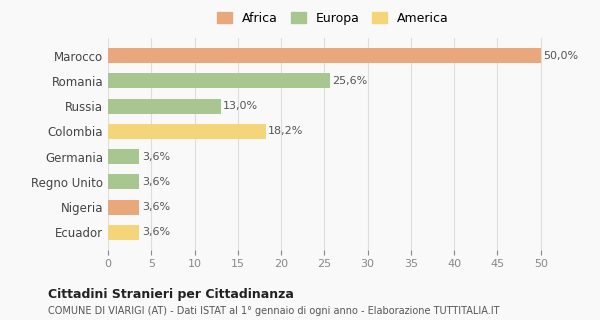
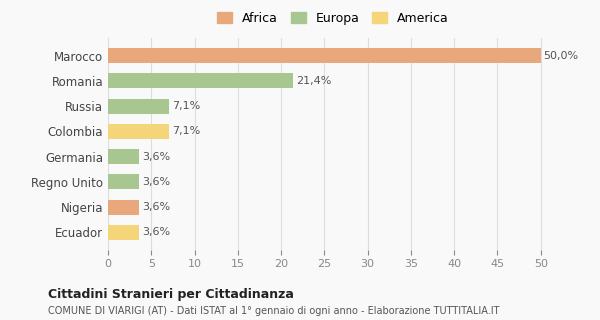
Romania: 25,6% -> 21,4%
Russia: 13,0% -> 7,1%
Colombia: 18,2% -> 7,1%
